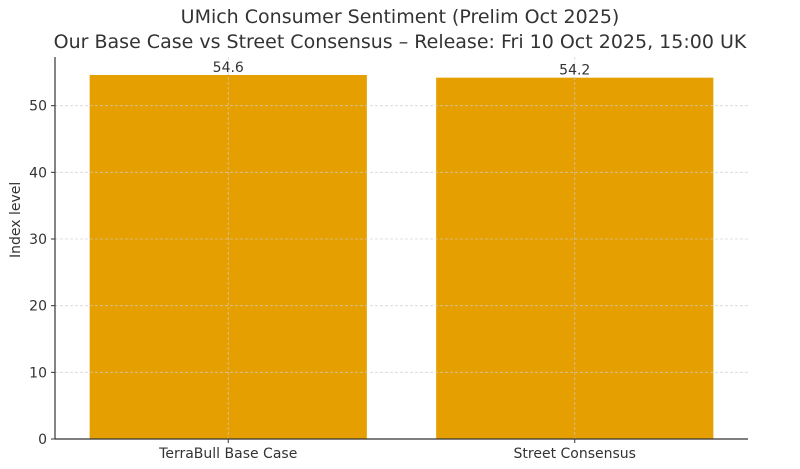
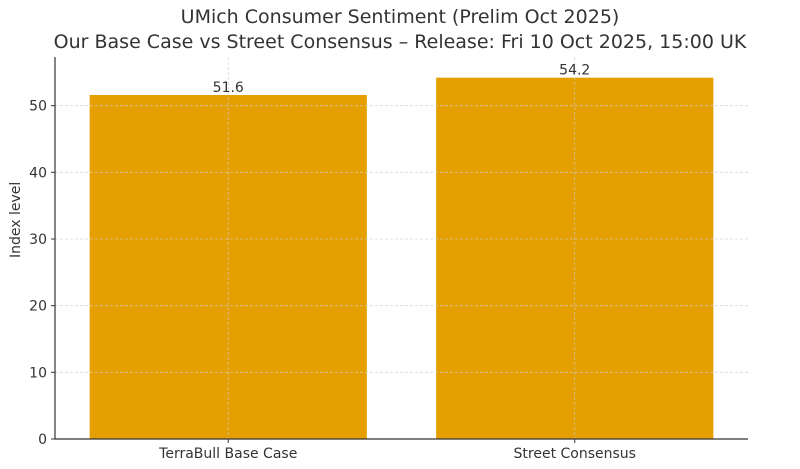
TerraBull Base Case: 54.6 -> 51.6
